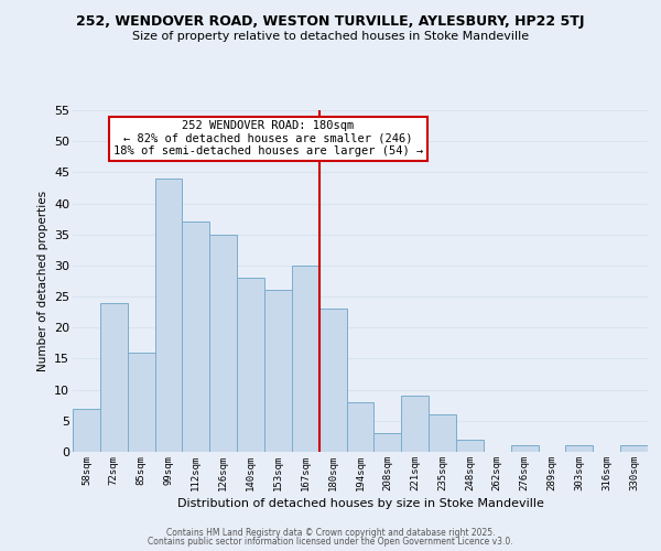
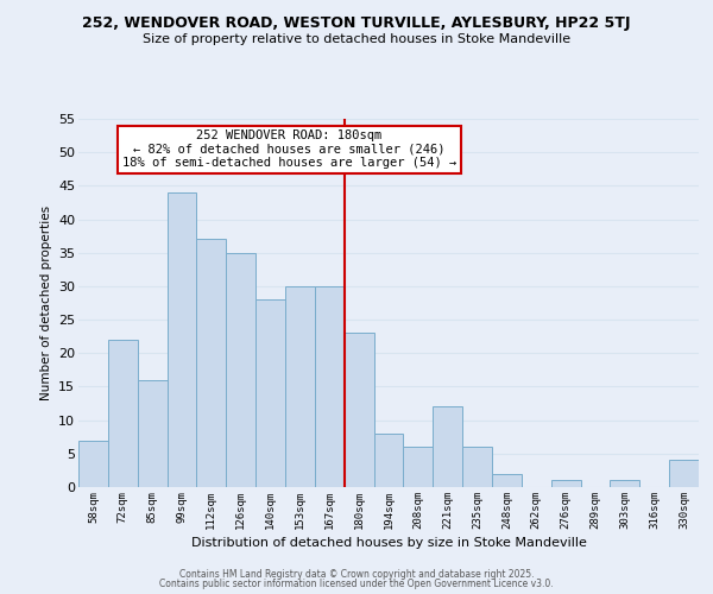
72sqm: 24 -> 22
153sqm: 26 -> 30
208sqm: 3 -> 6
221sqm: 9 -> 12
330sqm: 1 -> 4
